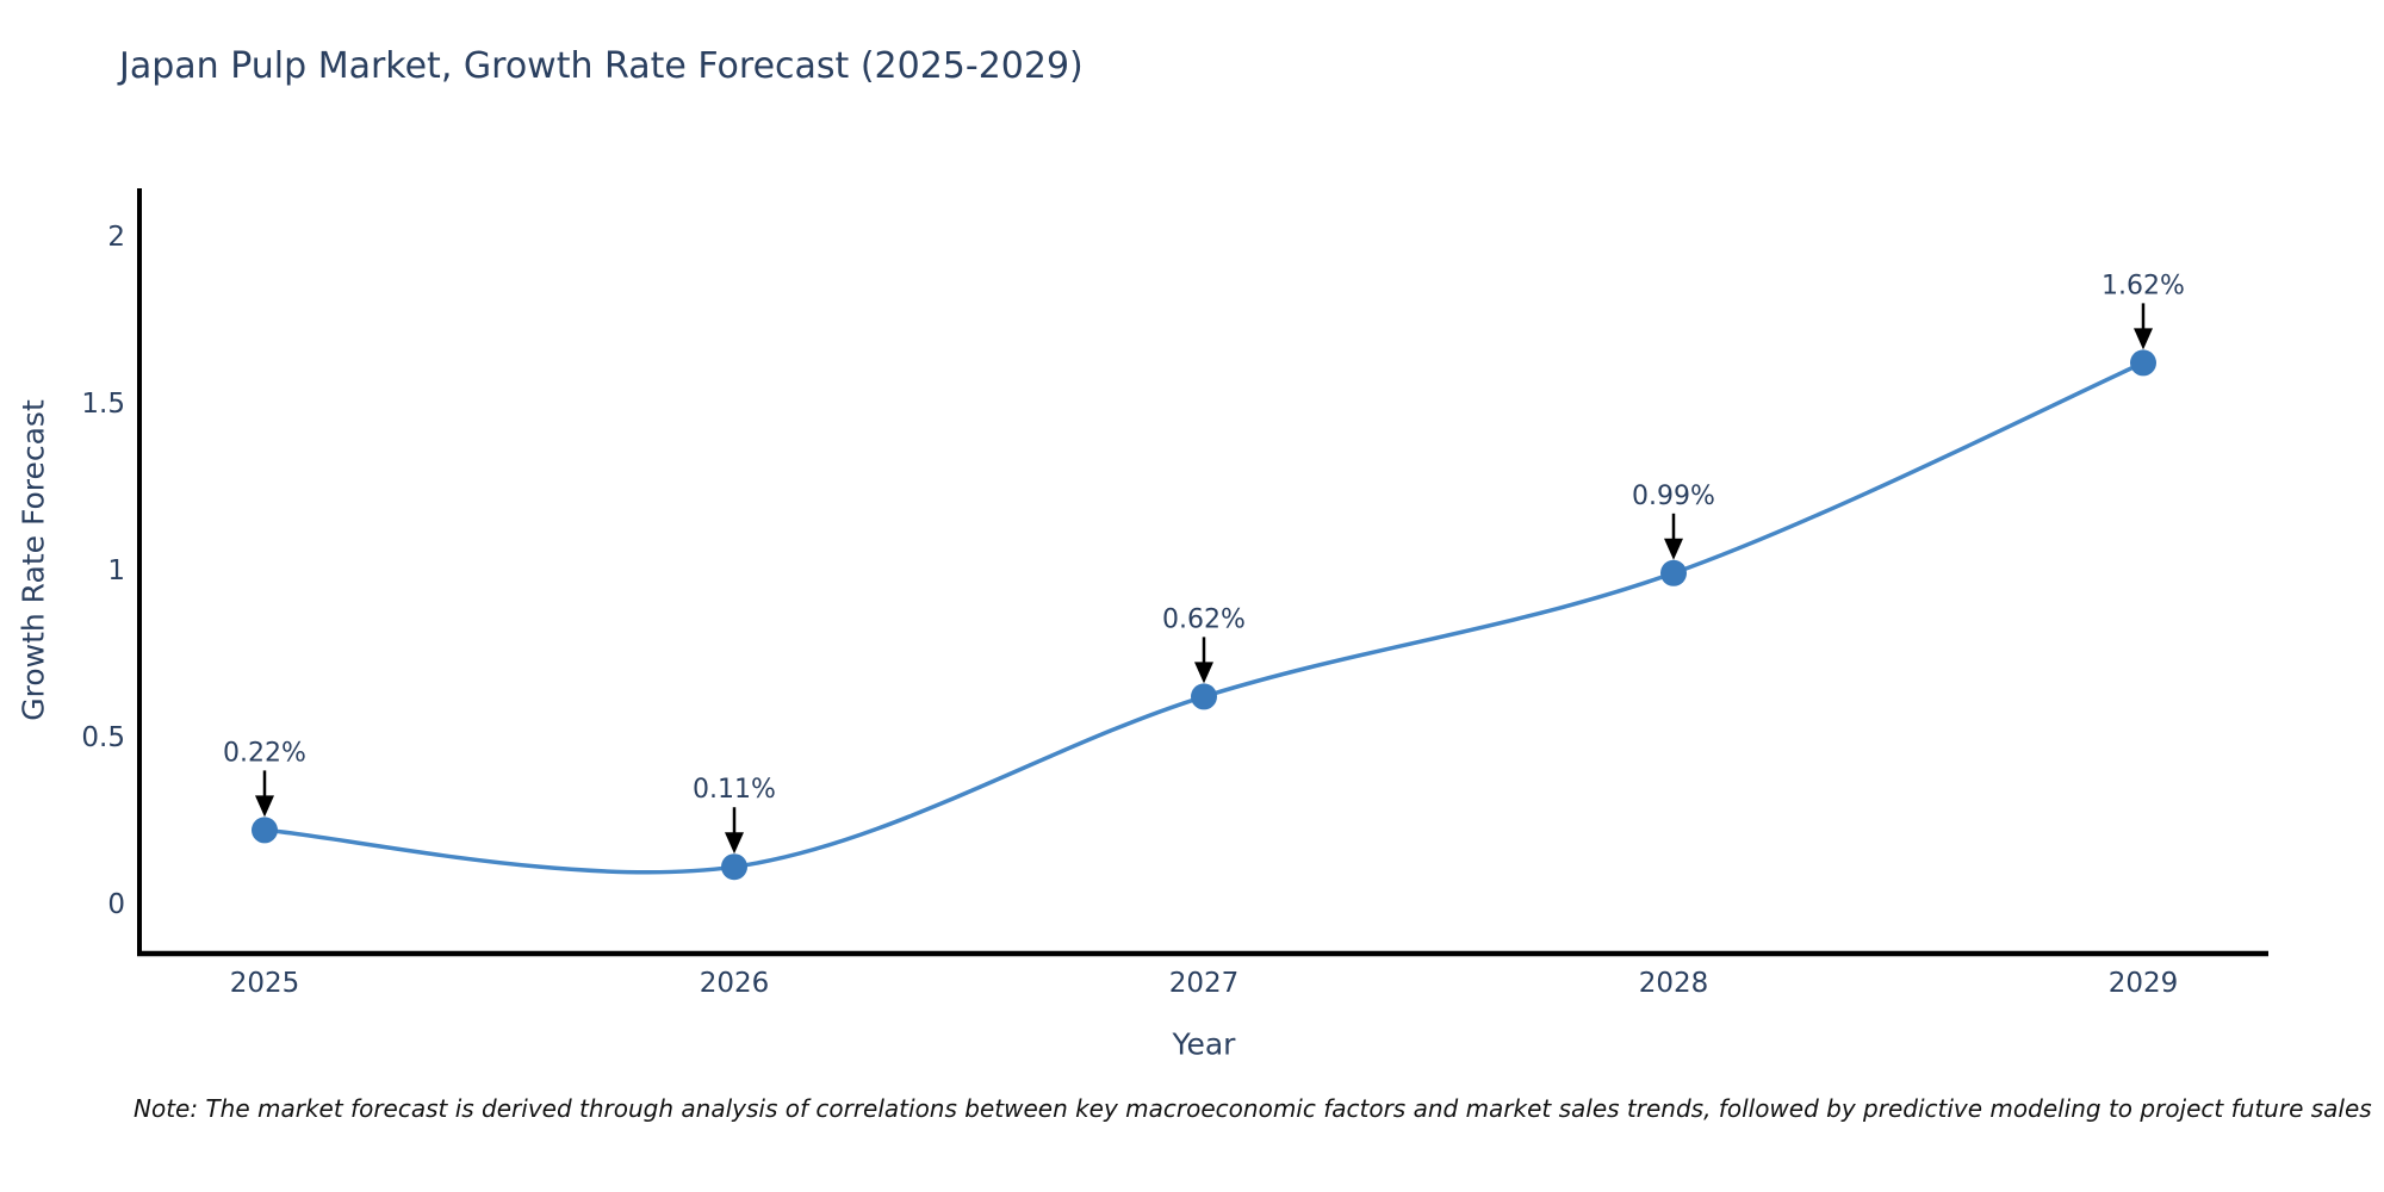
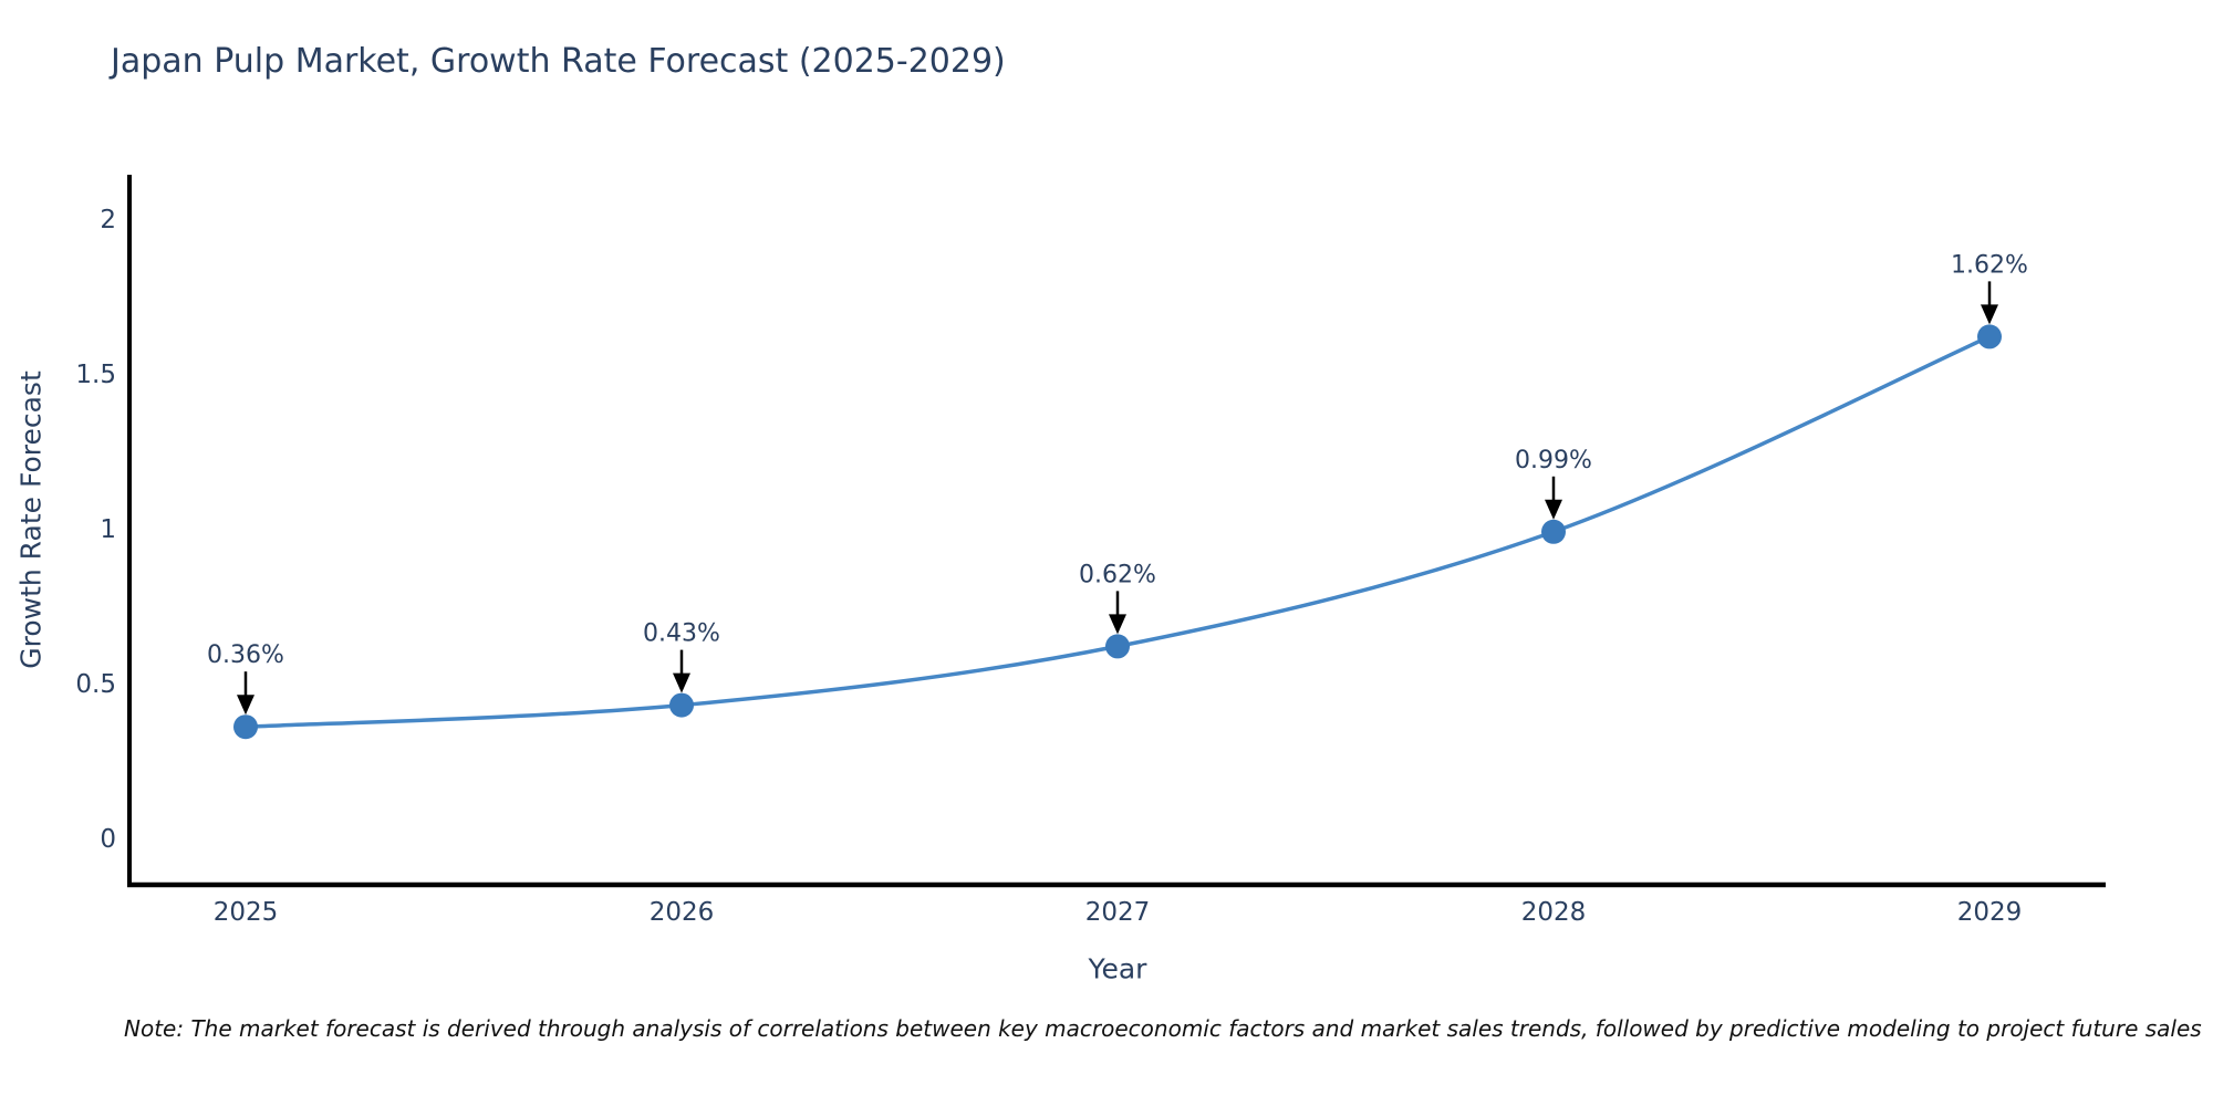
2025: 0.22% -> 0.36%
2026: 0.11% -> 0.43%
